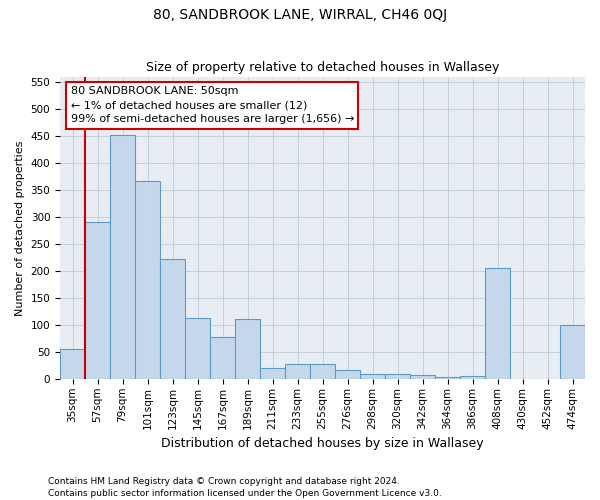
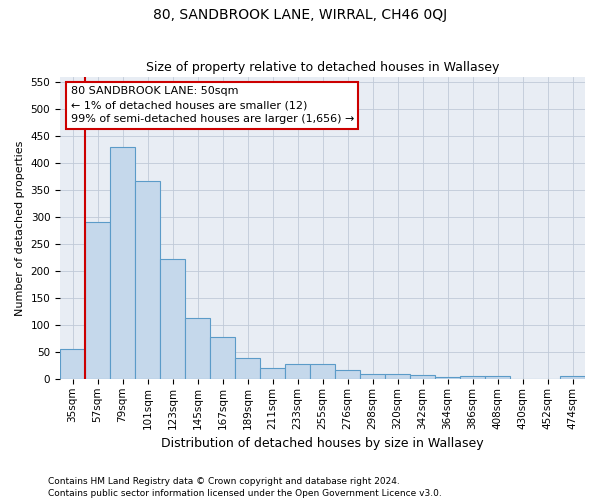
79sqm: 452 -> 430
189sqm: 112 -> 38
408sqm: 206 -> 5
474sqm: 100 -> 5
